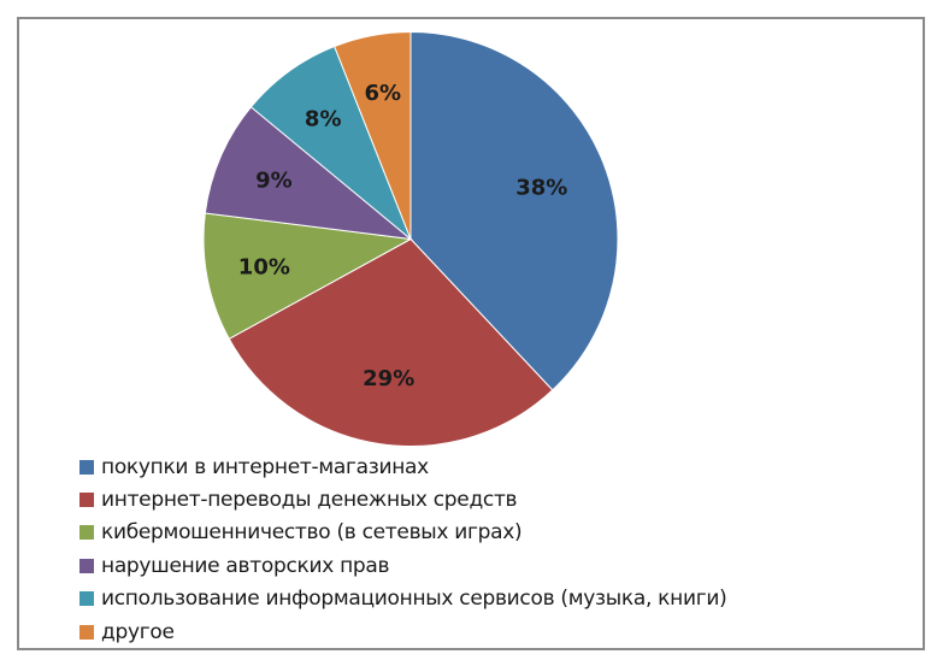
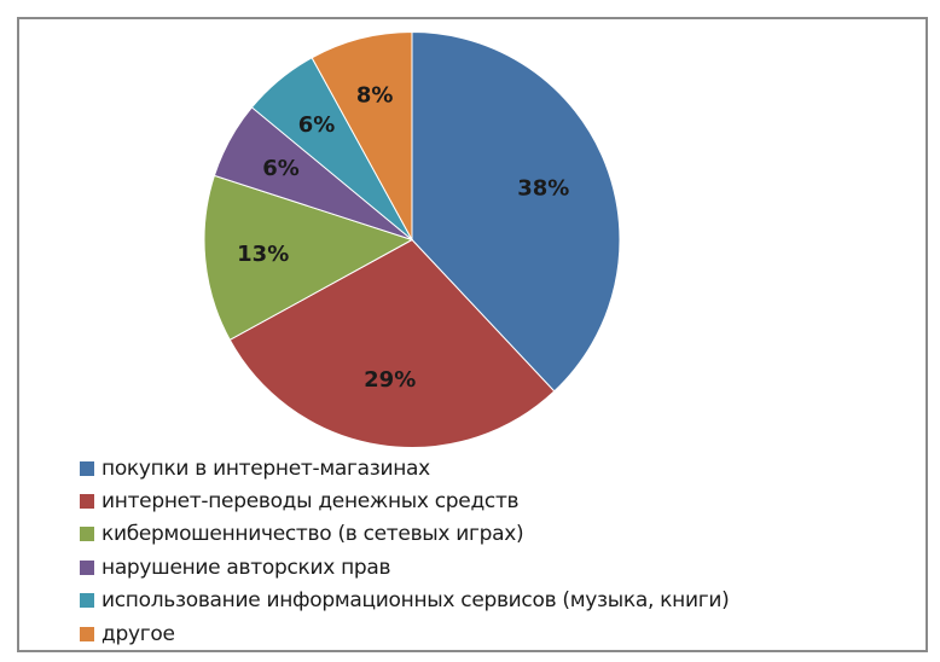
кибермошенничество (в сетевых играх): 10% -> 13%
нарушение авторских прав: 9% -> 6%
использование информационных сервисов (музыка, книги): 8% -> 6%
другое: 6% -> 8%
